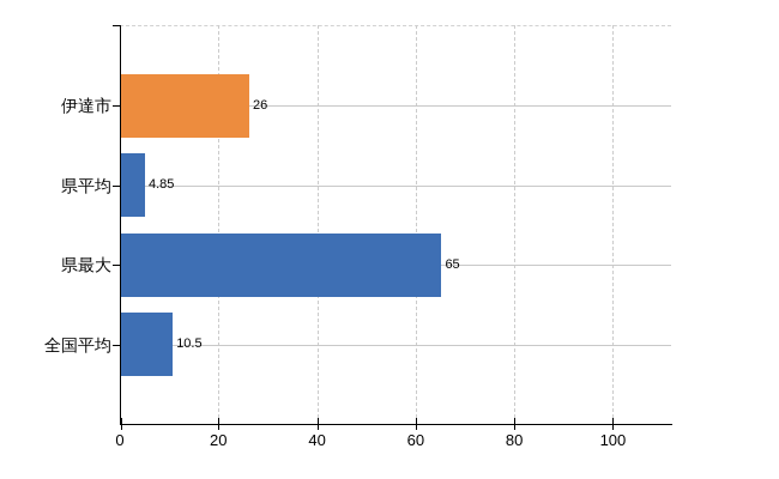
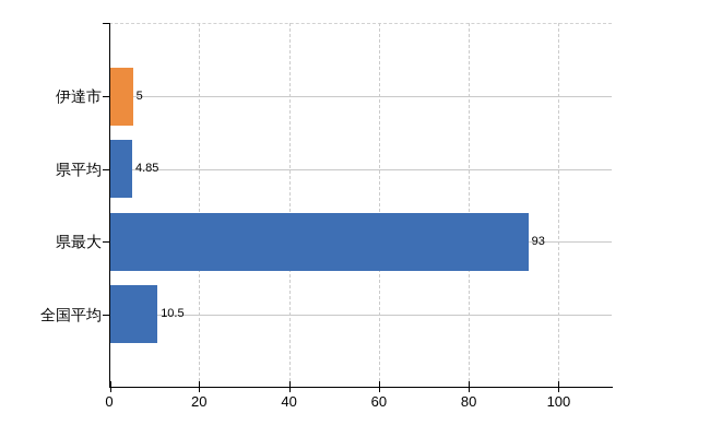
伊達市: 26 -> 5
県最大: 65 -> 93
